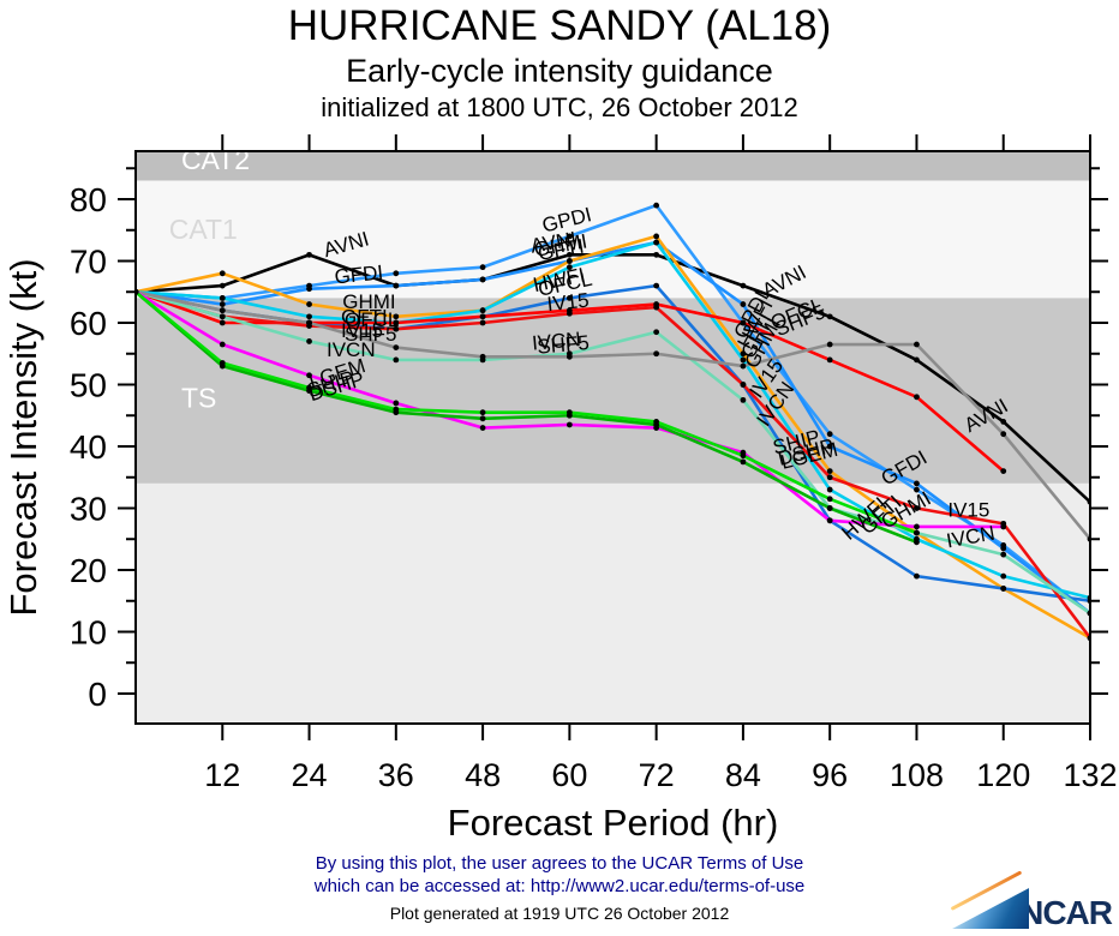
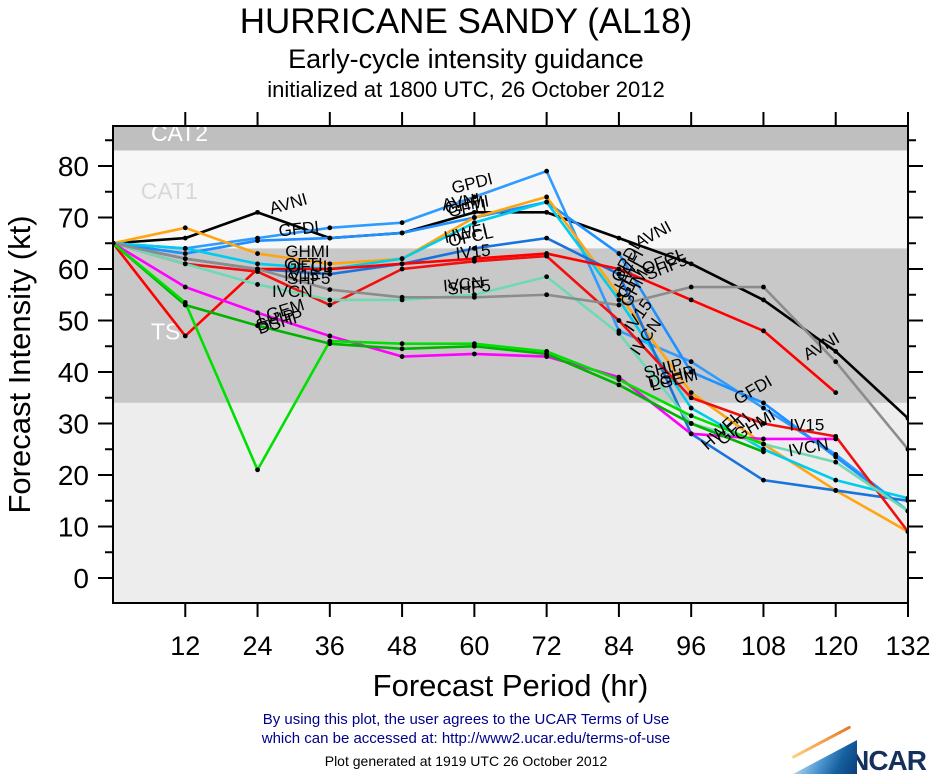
OFCL/12: 60 -> 47
SHIP/24: 50 -> 21
IV15/36: 59 -> 53
GPDI/84: 60 -> 48
HWFI/84: 50 -> 59
